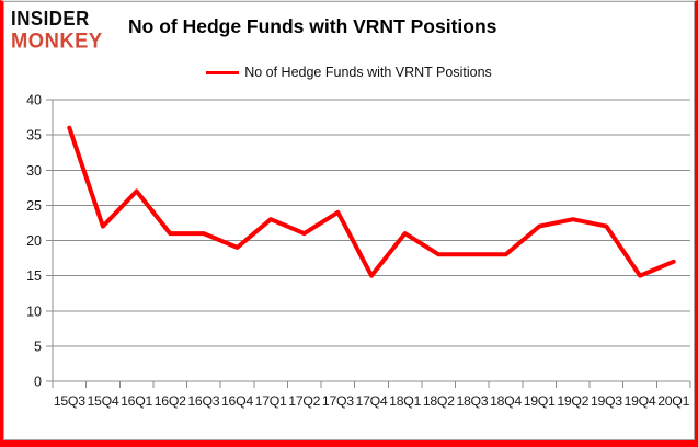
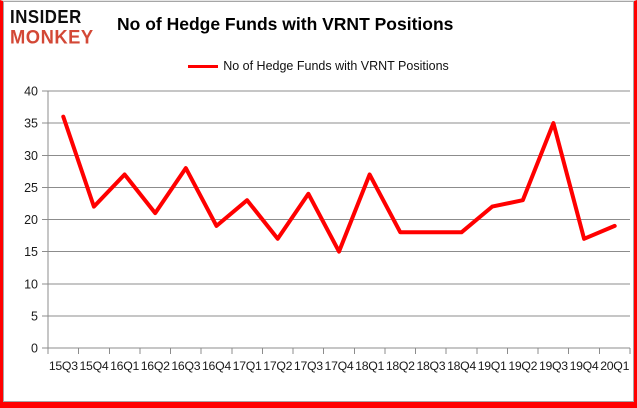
16Q3: 21 -> 28
17Q2: 21 -> 17
18Q1: 21 -> 27
19Q3: 22 -> 35
19Q4: 15 -> 17
20Q1: 17 -> 19
